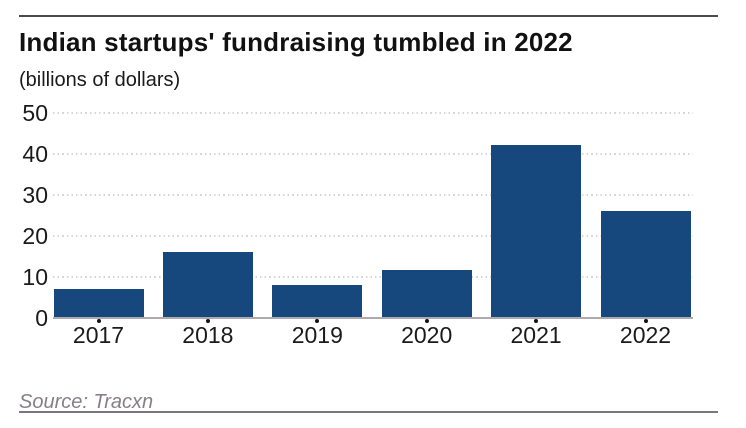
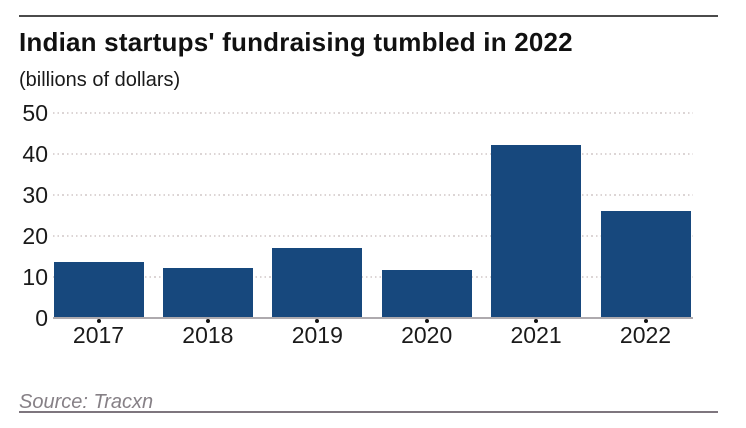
2017: 7 -> 14
2018: 16 -> 12
2019: 8 -> 17
